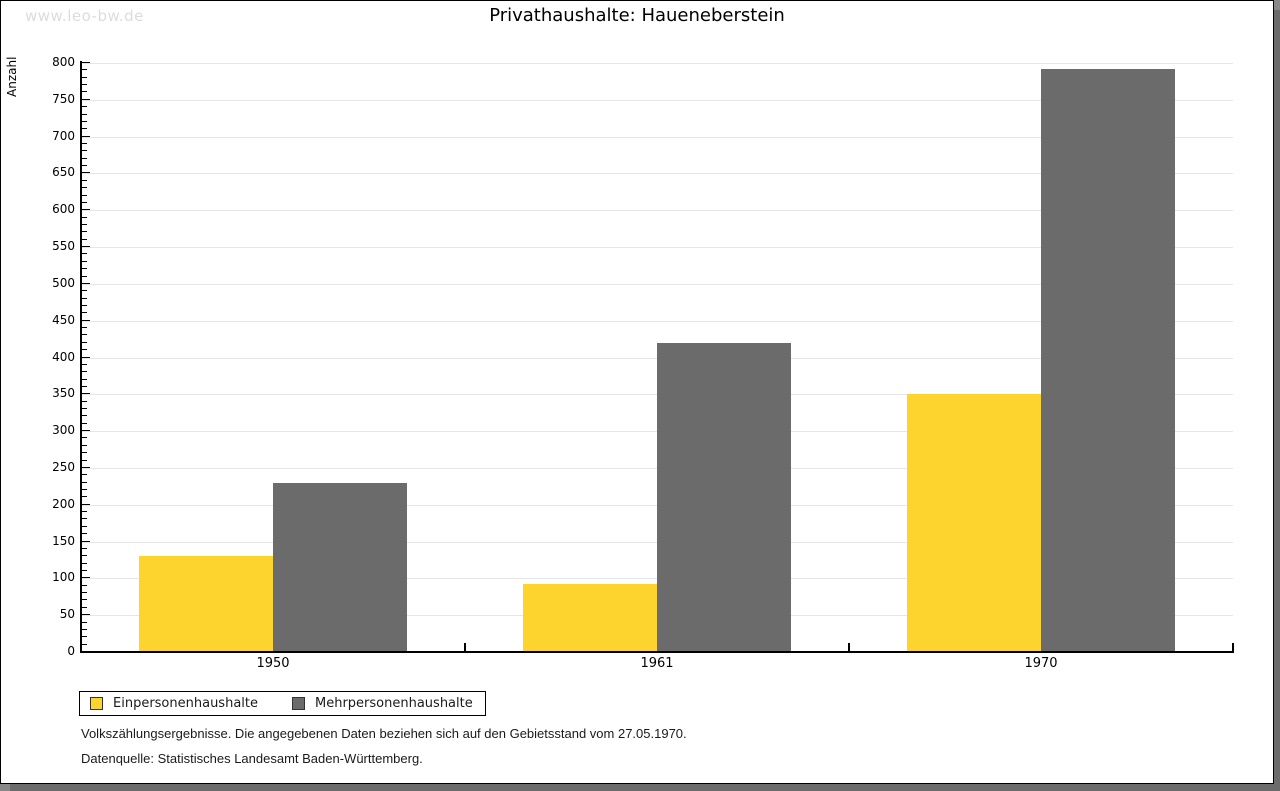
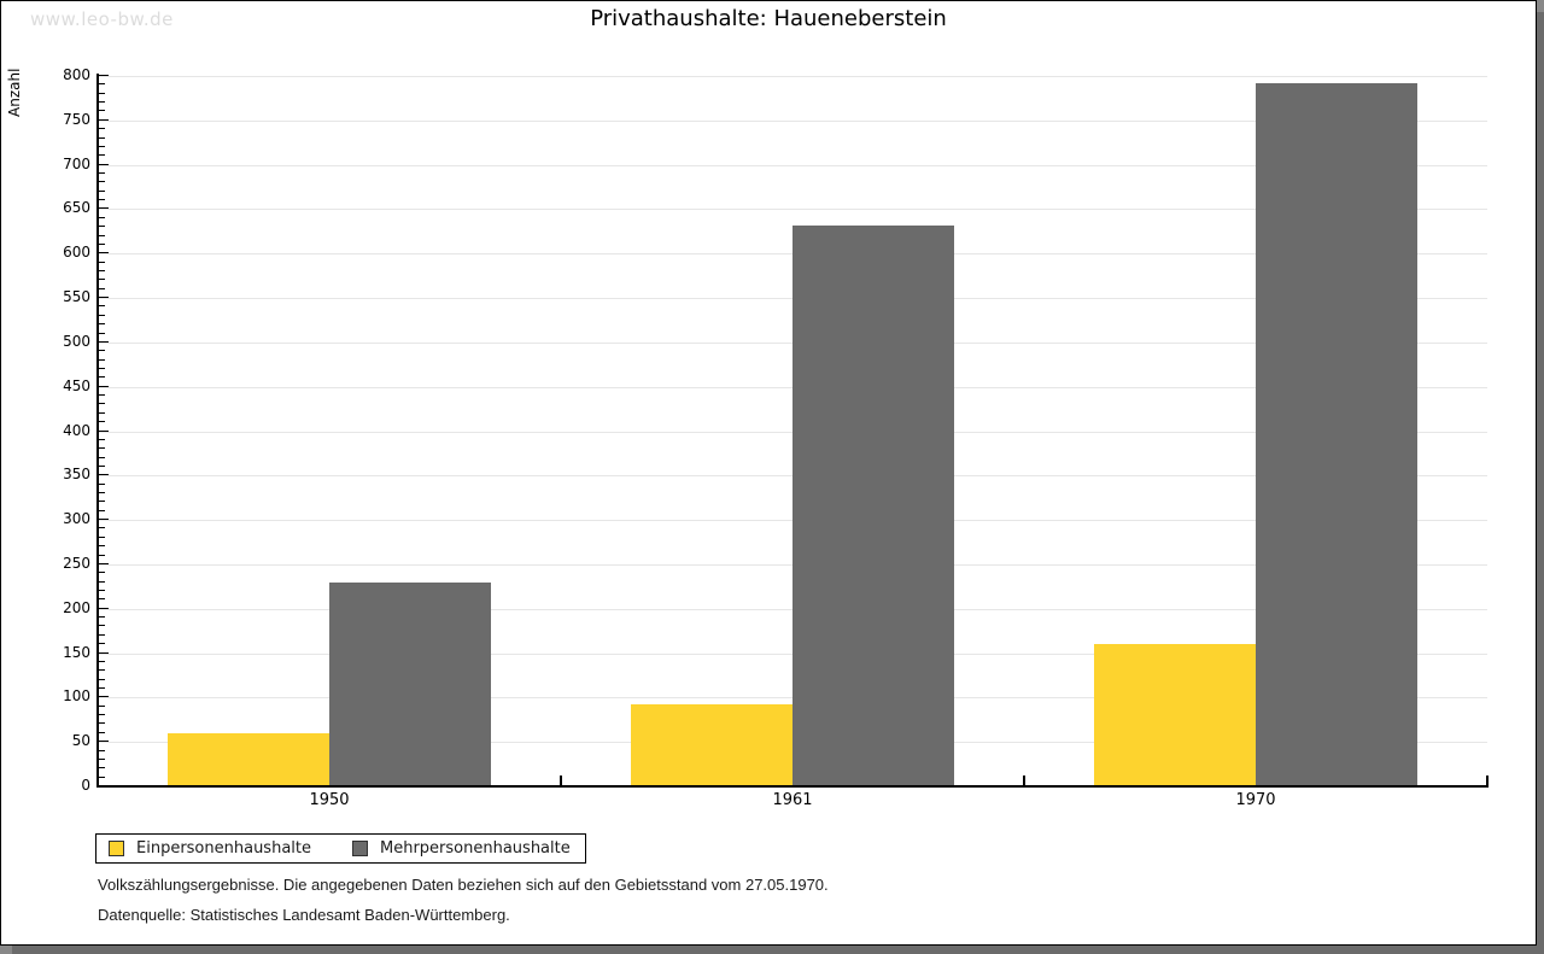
Einpersonenhaushalte/1950: 130 -> 60
Mehrpersonenhaushalte/1961: 420 -> 630
Einpersonenhaushalte/1970: 350 -> 160
